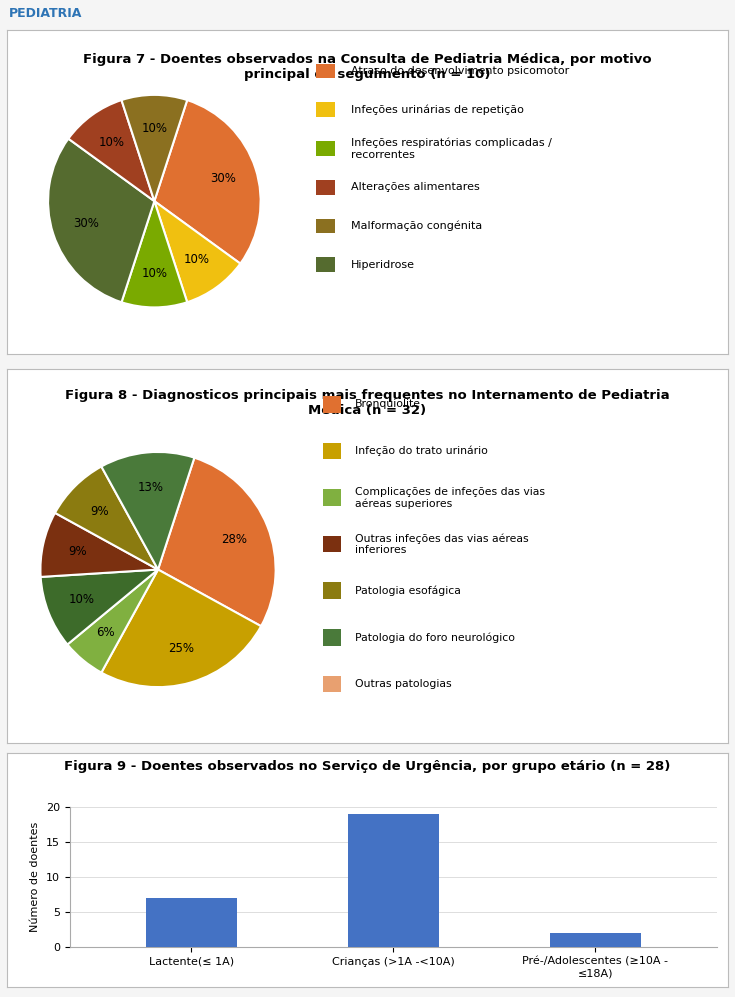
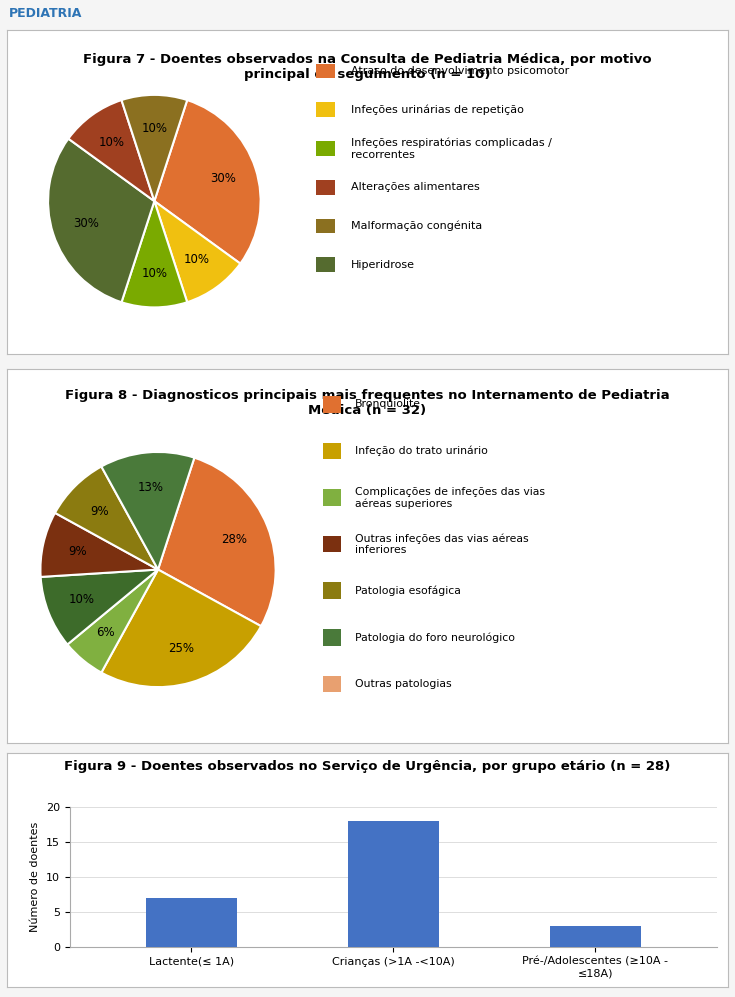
Crianças (>1A -<10A): 19 -> 18
Pré-/Adolescentes (≥10A - ≤18A): 2 -> 3
